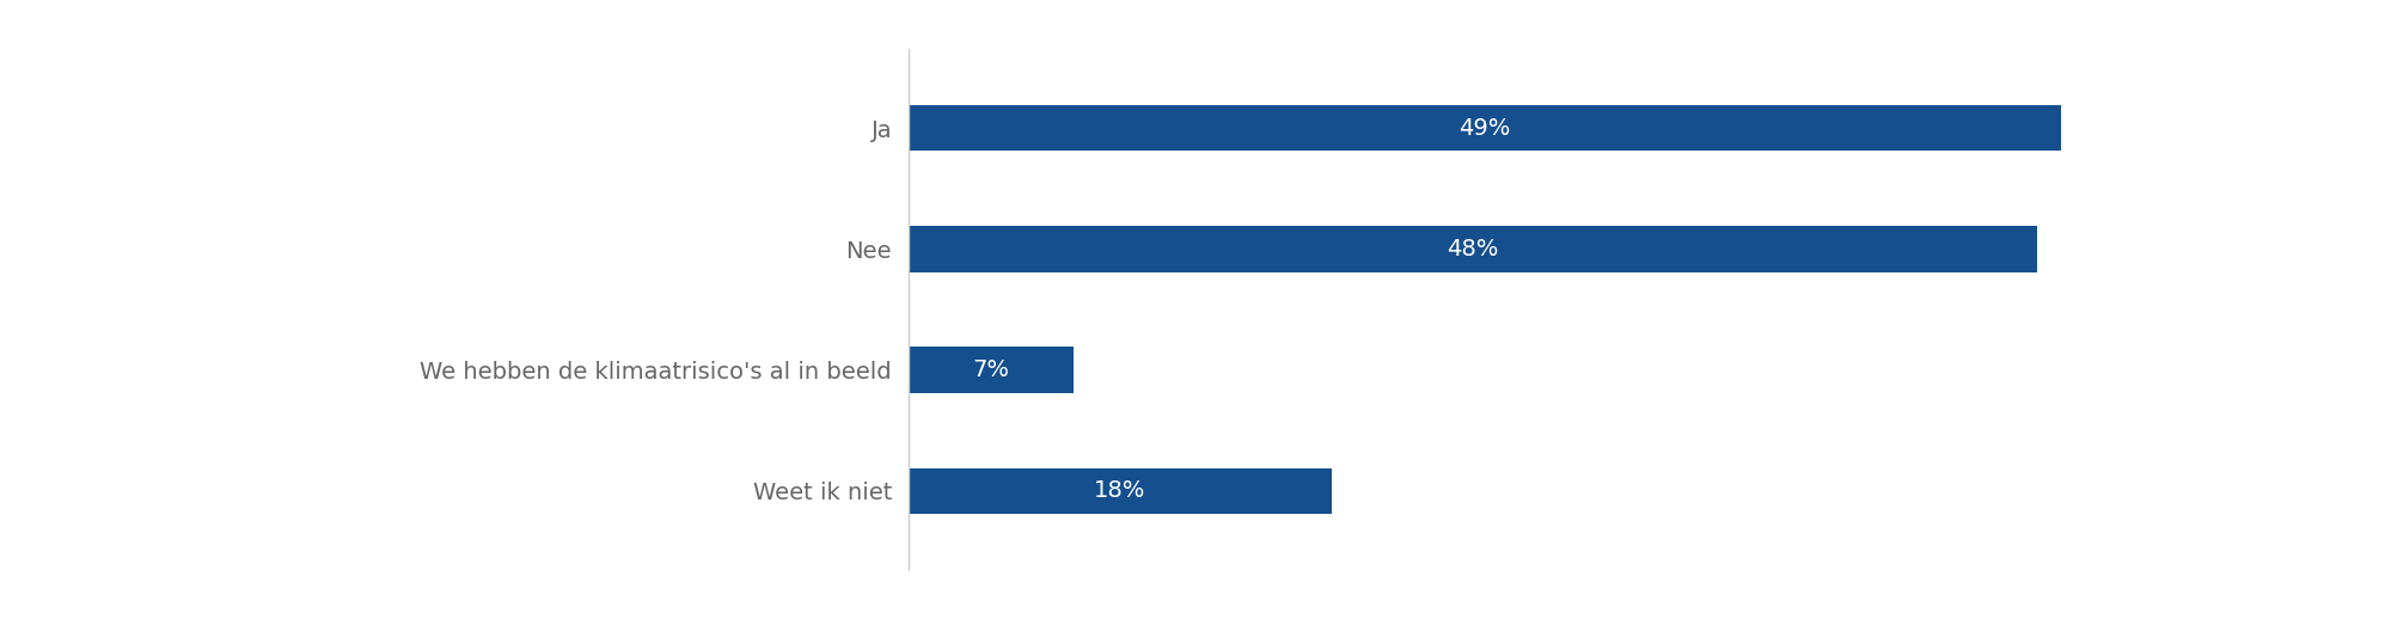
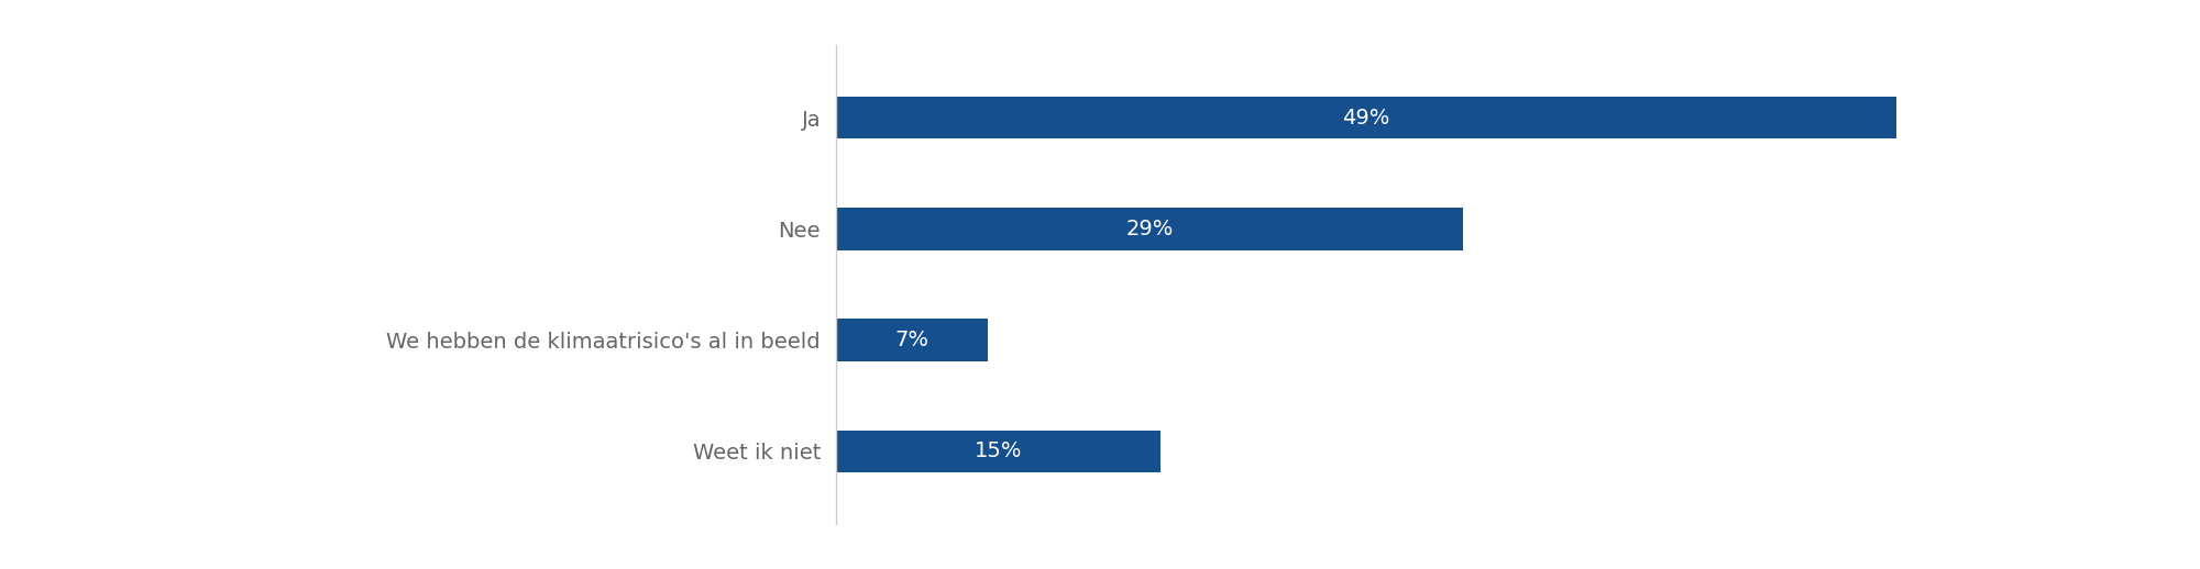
Nee: 48% -> 29%
Weet ik niet: 18% -> 15%
